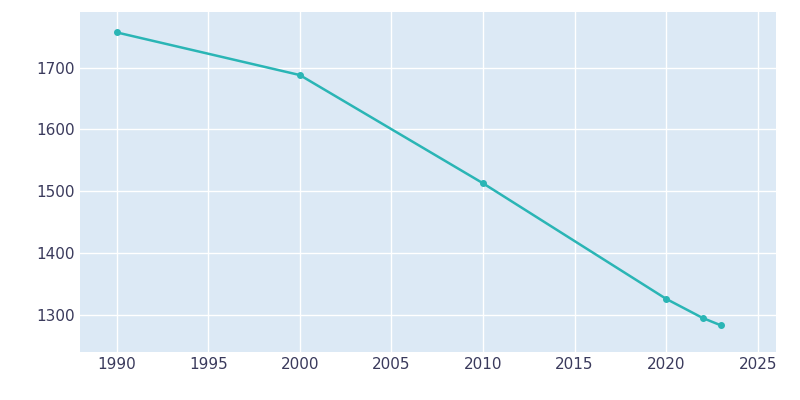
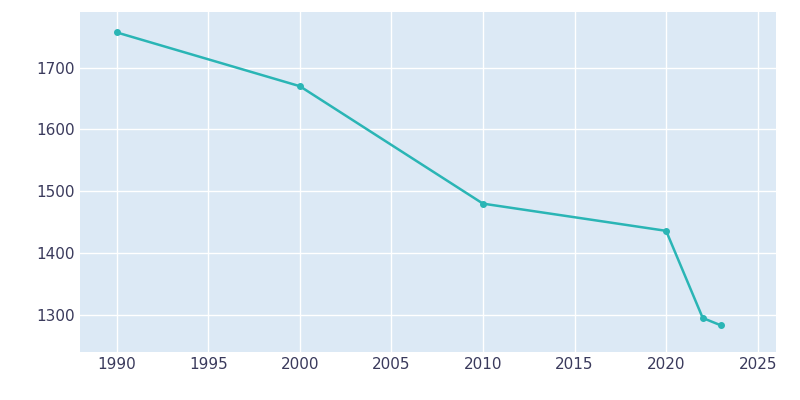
2000: 1688 -> 1670
2010: 1513 -> 1480
2020: 1326 -> 1436
